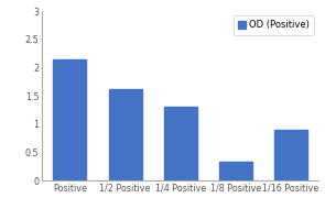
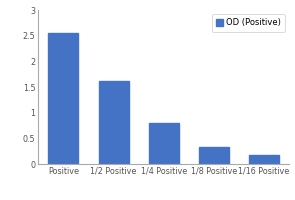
Positive: 2.14 -> 2.55
1/4 Positive: 1.30 -> 0.80
1/16 Positive: 0.90 -> 0.17
